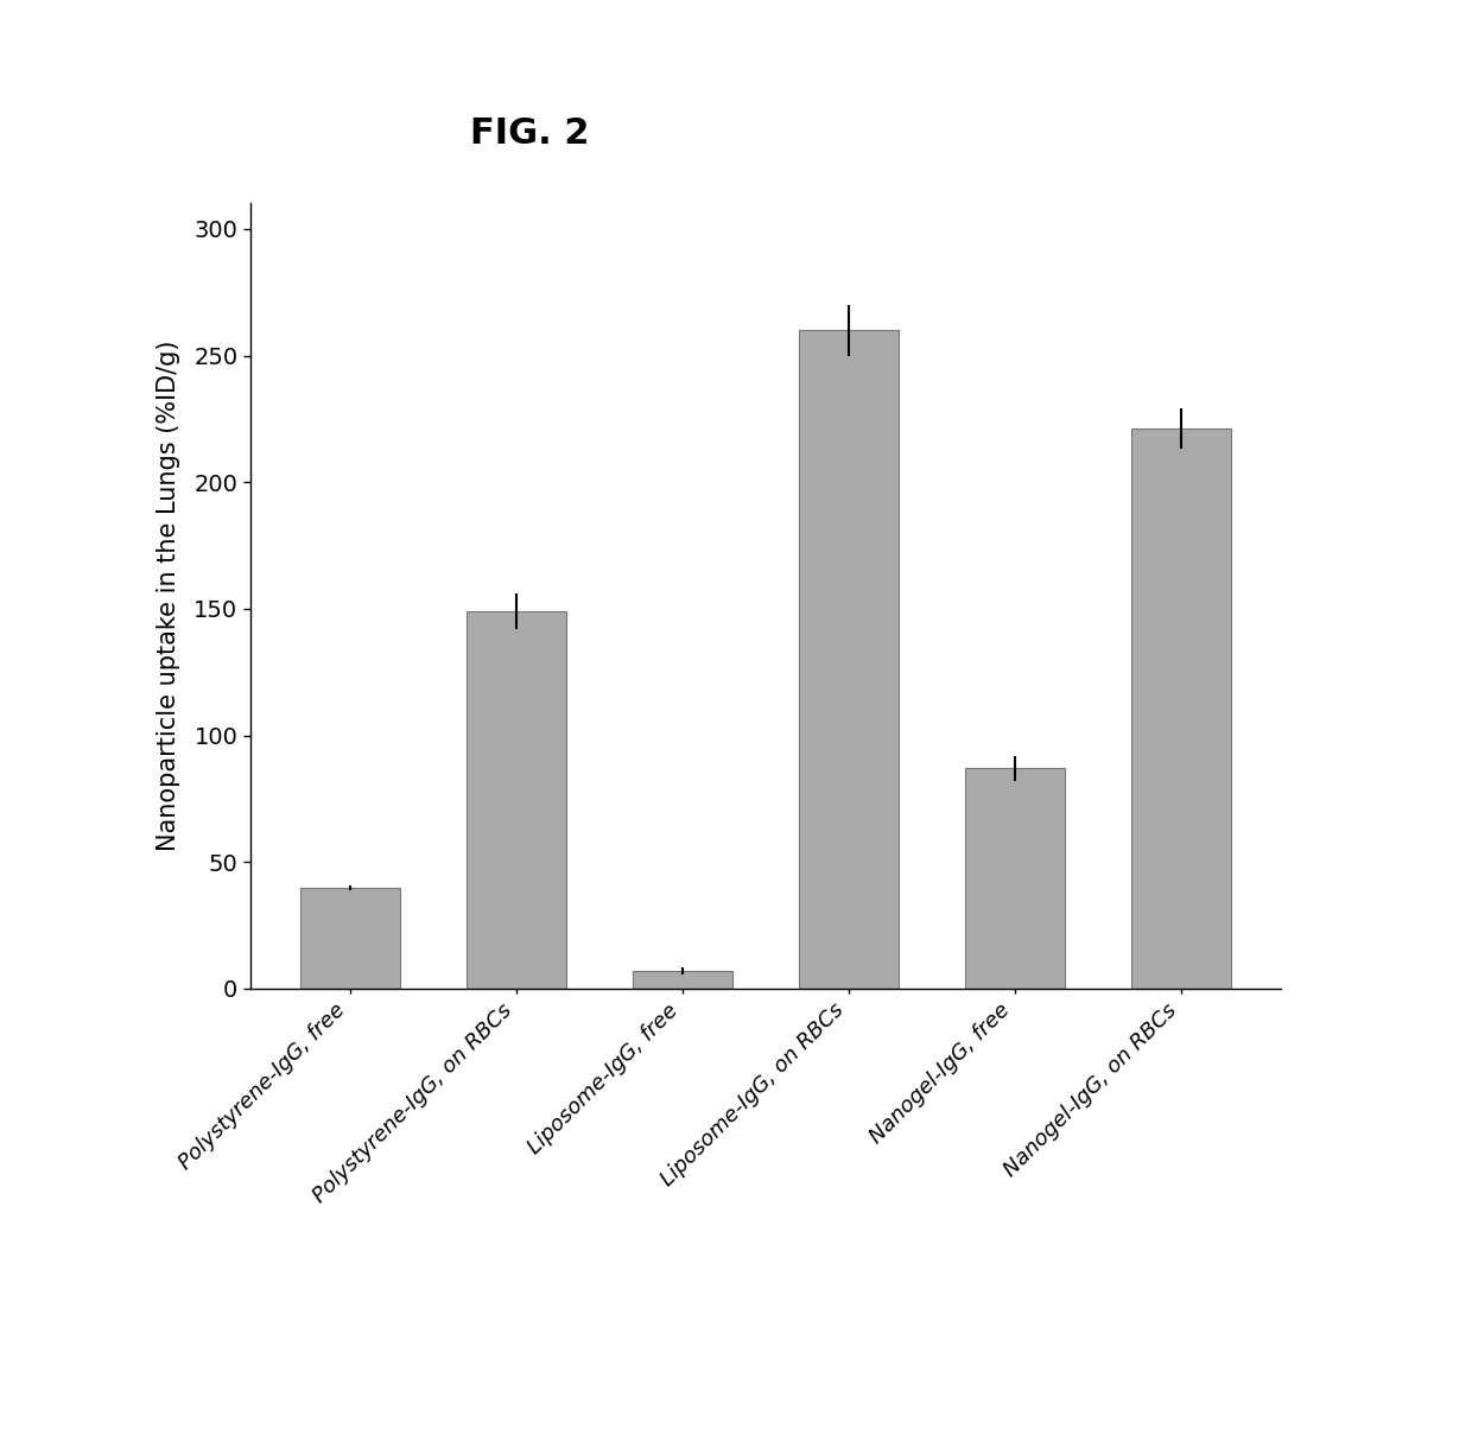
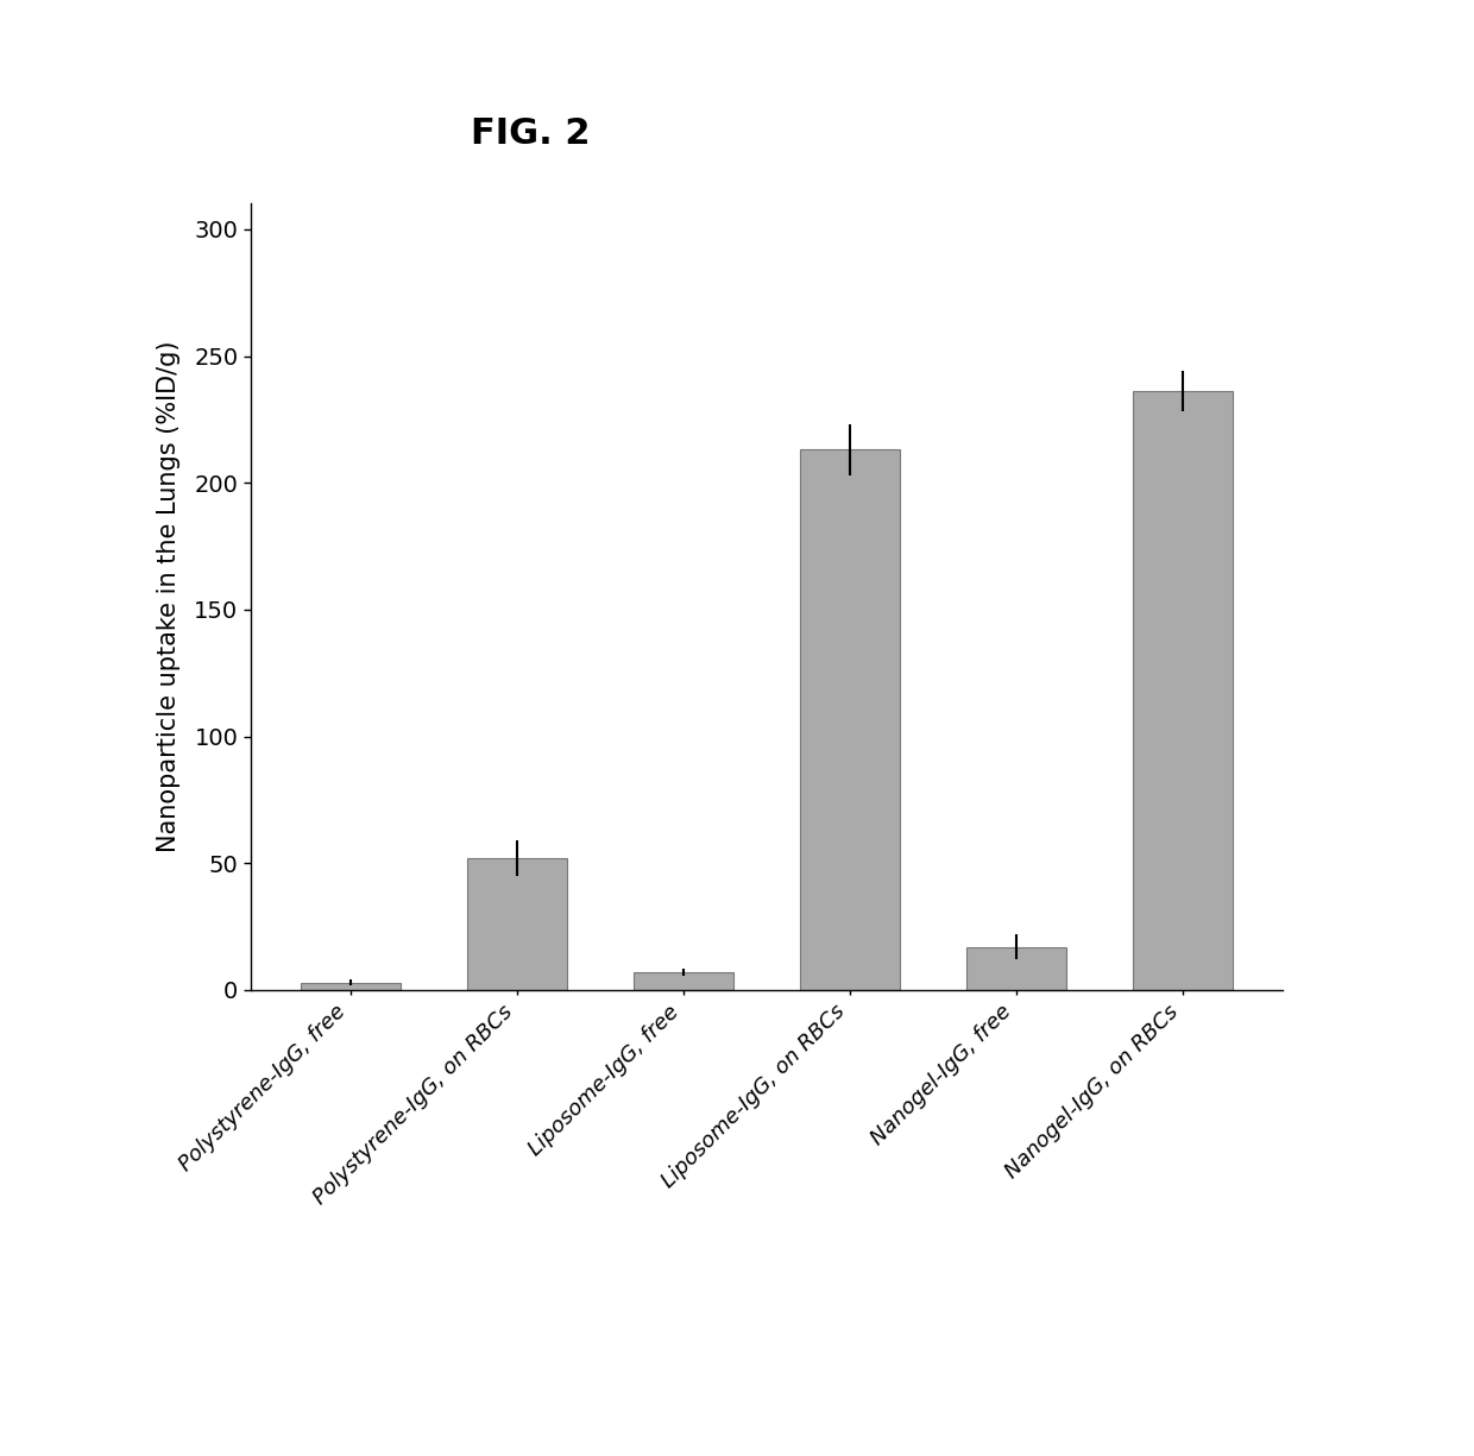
Polystyrene-IgG, free: 40 -> 3
Polystyrene-IgG, on RBCs: 149 -> 52
Liposome-IgG, on RBCs: 260 -> 213
Nanogel-IgG, free: 87 -> 17
Nanogel-IgG, on RBCs: 221 -> 236
